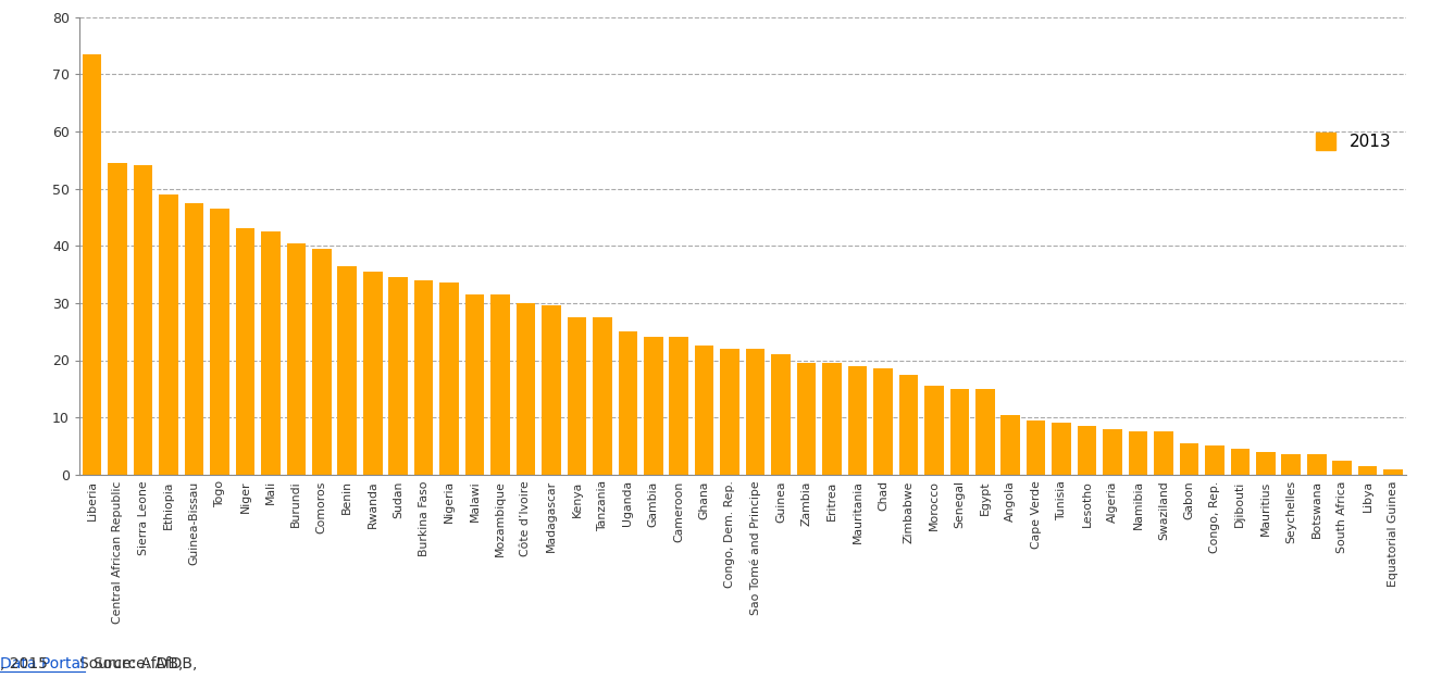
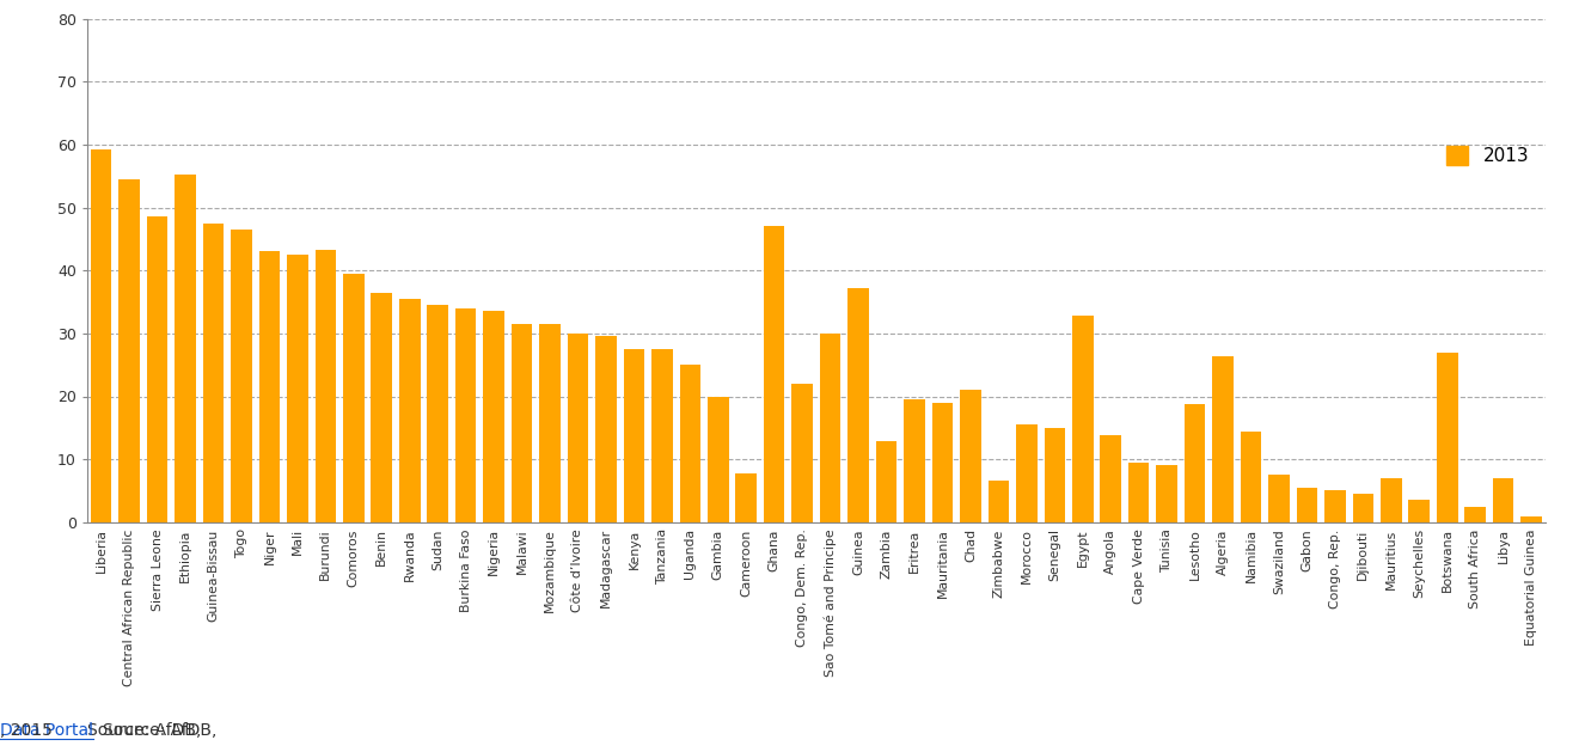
Liberia: 73.5 -> 59.2
Sierra Leone: 54.0 -> 48.6
Ethiopia: 49.0 -> 55.2
Burundi: 40.5 -> 43.2
Gambia: 24.0 -> 20.0
Cameroon: 24.0 -> 7.8
Ghana: 22.5 -> 47.0
Sao Tomé and Principe: 22.0 -> 30.0
Guinea: 21.0 -> 37.2
Zambia: 19.5 -> 12.8
Chad: 18.5 -> 21.0
Zimbabwe: 17.5 -> 6.6
Egypt: 15.0 -> 32.8
Angola: 10.5 -> 13.8
Lesotho: 8.5 -> 18.8
Algeria: 8.0 -> 26.4
Namibia: 7.5 -> 14.4
Mauritius: 4.0 -> 7.0
Botswana: 3.5 -> 27.0
Libya: 1.5 -> 7.0
